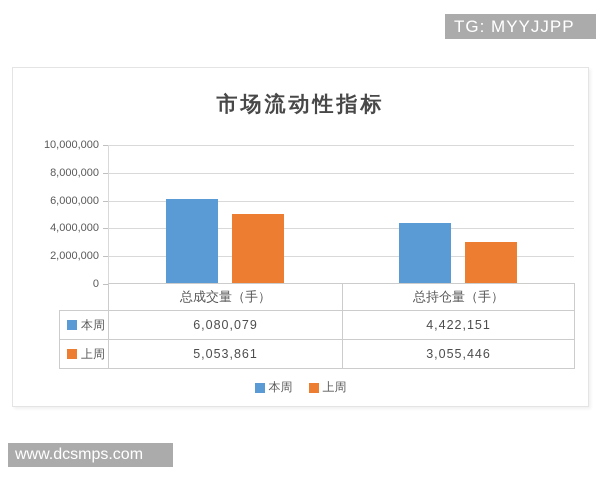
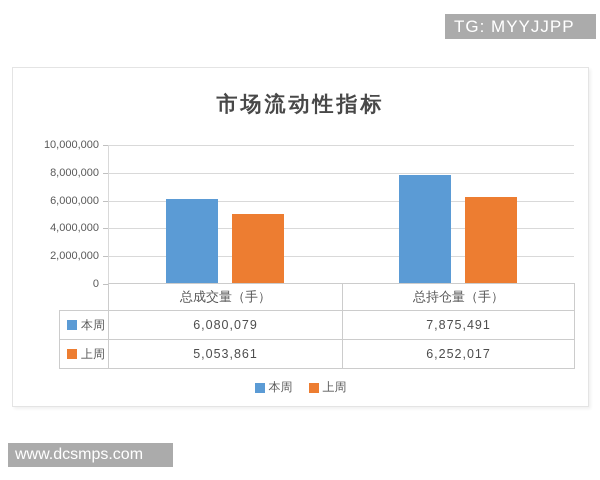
本周/总持仓量（手）: 4,422,151 -> 7,875,491
上周/总持仓量（手）: 3,055,446 -> 6,252,017
